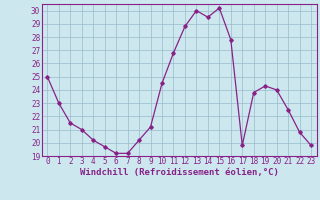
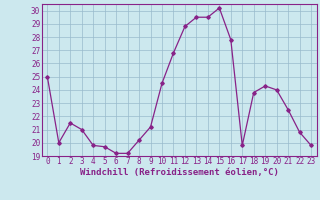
1: 23.0 -> 20.0
4: 20.2 -> 19.8
13: 30.0 -> 29.5
